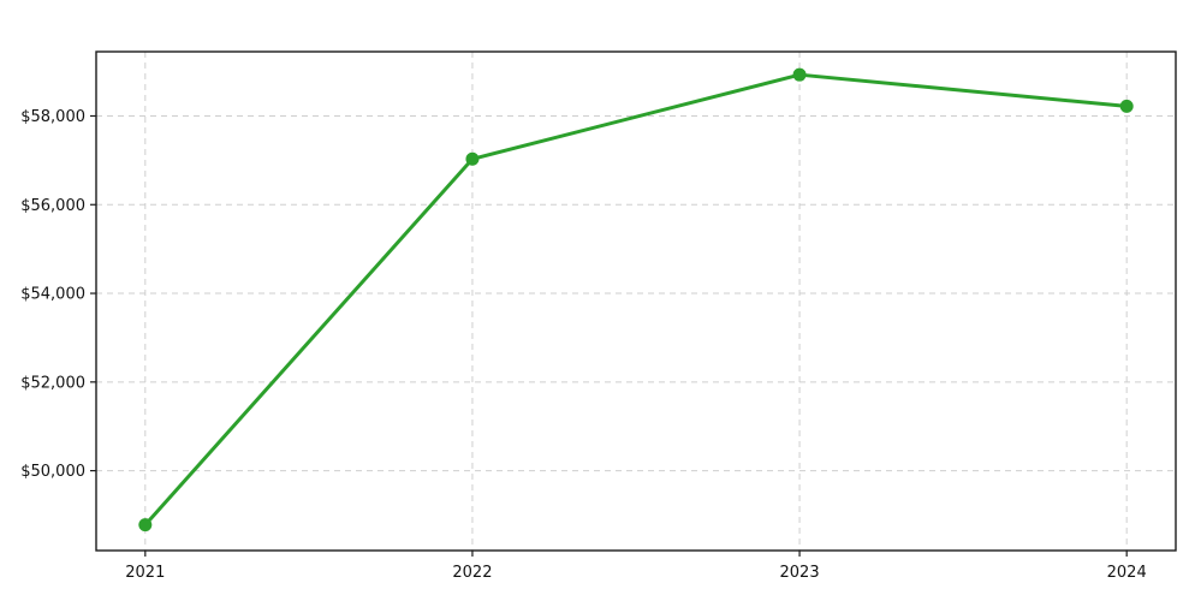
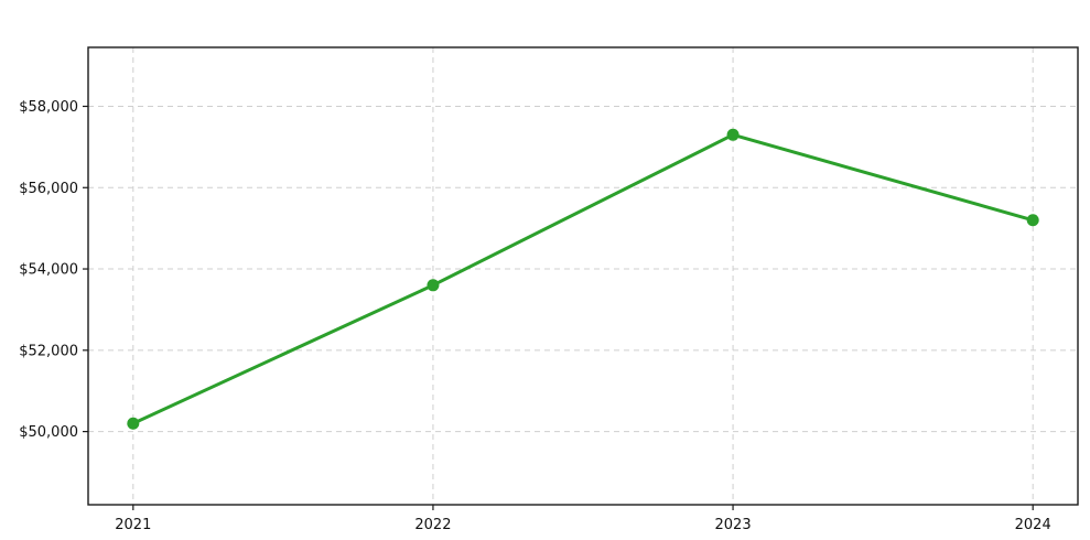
2021: $48800 -> $50200
2022: $57000 -> $53600
2023: $58900 -> $57300
2024: $58200 -> $55200
